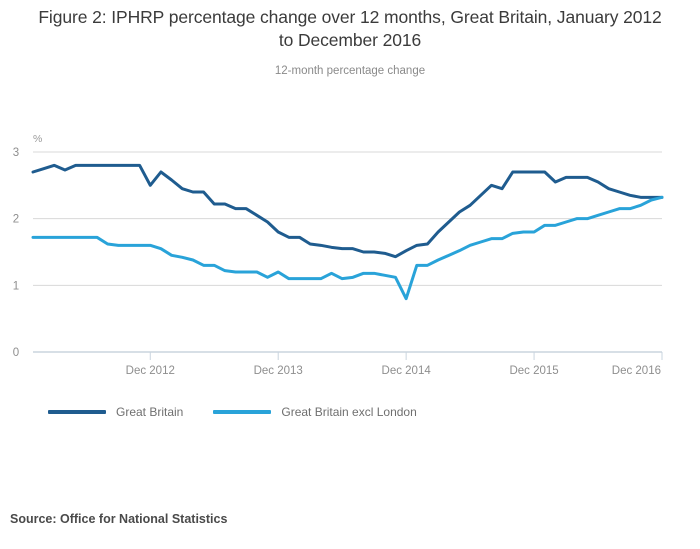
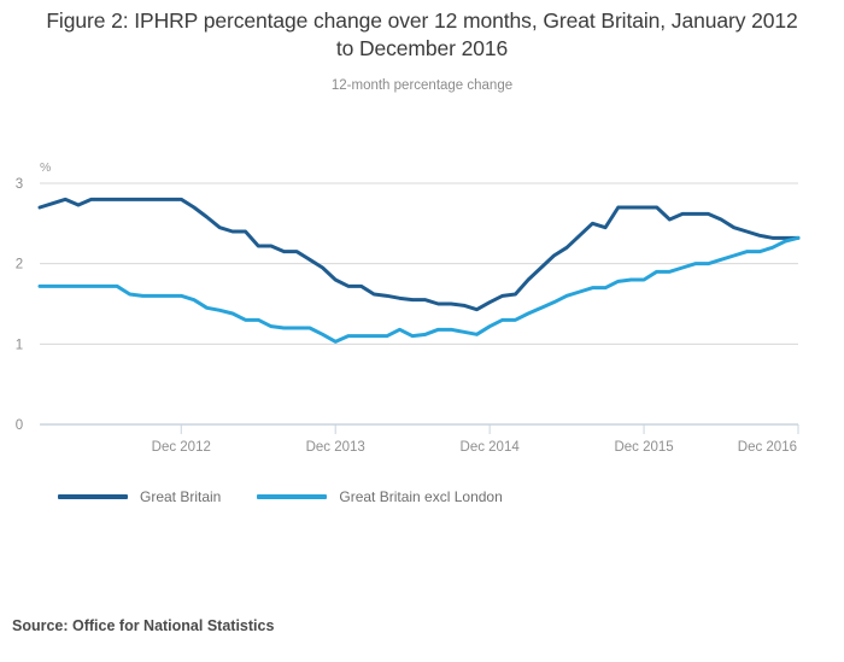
Great Britain/Dec 2012: 2.5 -> 2.8
Great Britain excl London/Dec 2013: 1.2 -> 1.0
Great Britain excl London/Dec 2014: 0.8 -> 1.2
